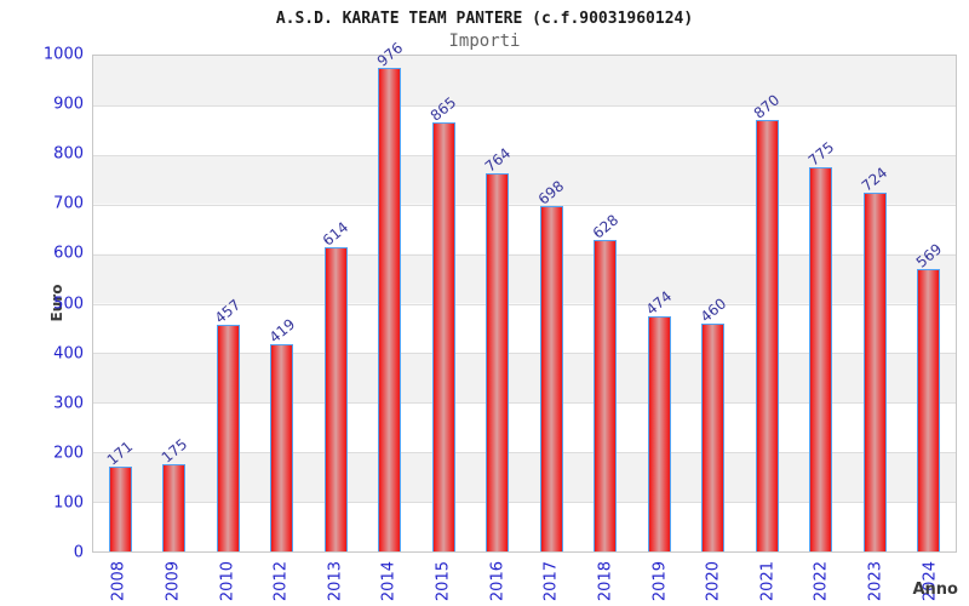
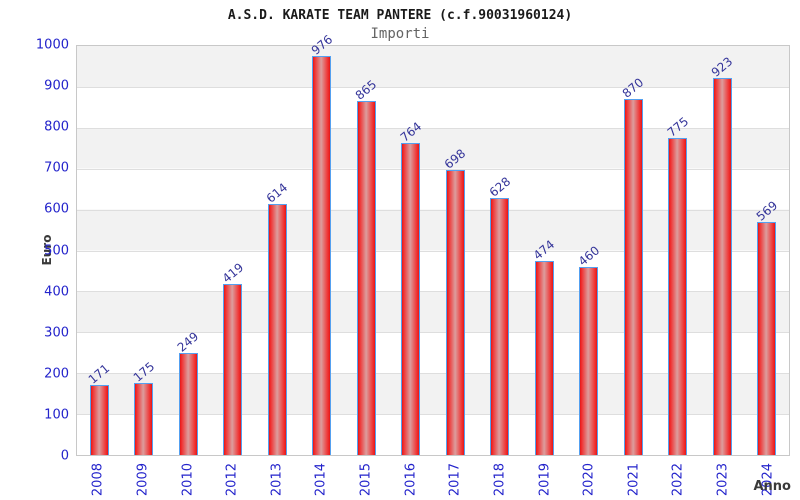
2010: 457 -> 249
2023: 724 -> 923
